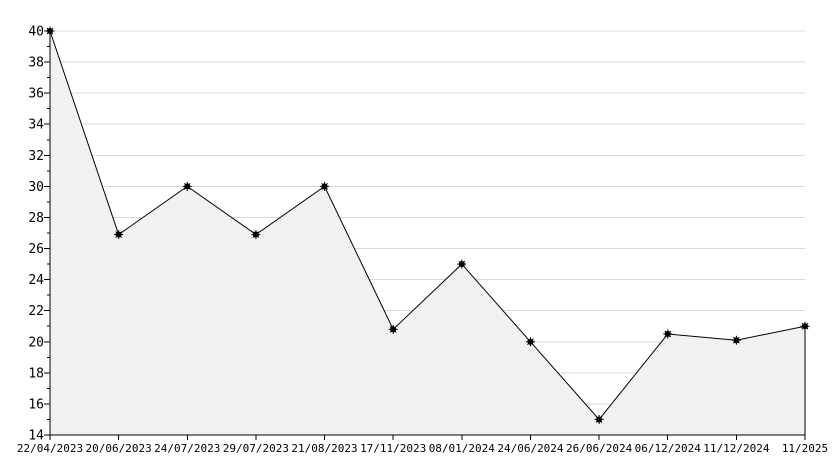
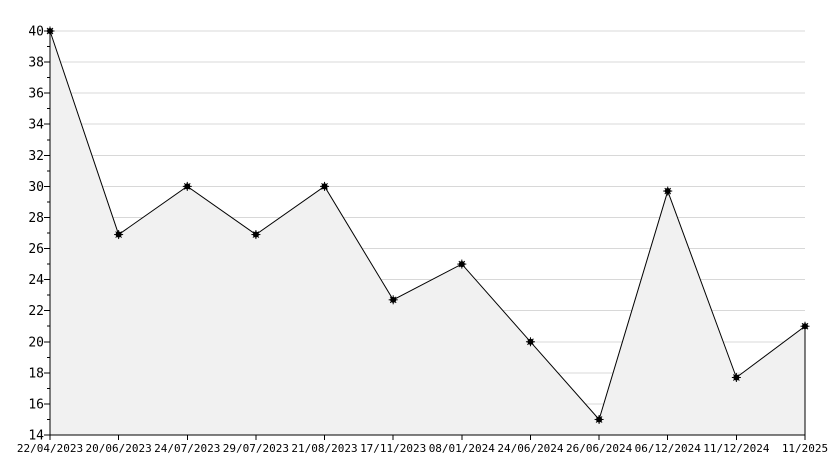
17/11/2023: 20.8 -> 22.7
06/12/2024: 20.5 -> 29.7
11/12/2024: 20.1 -> 17.7
